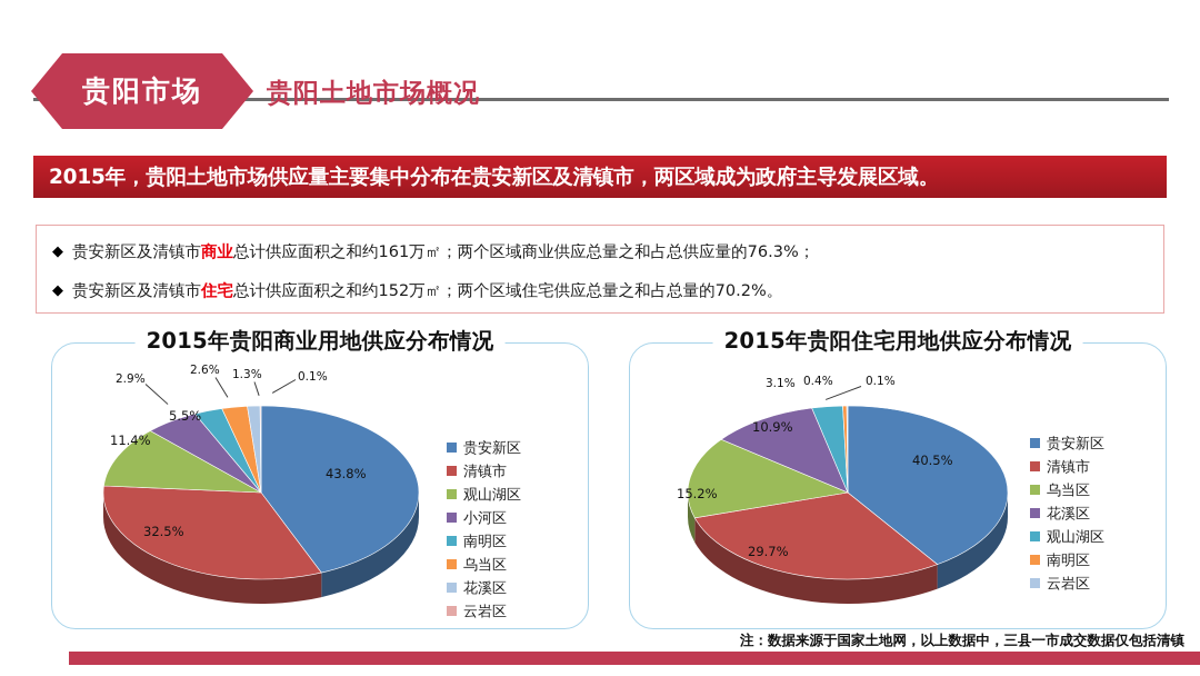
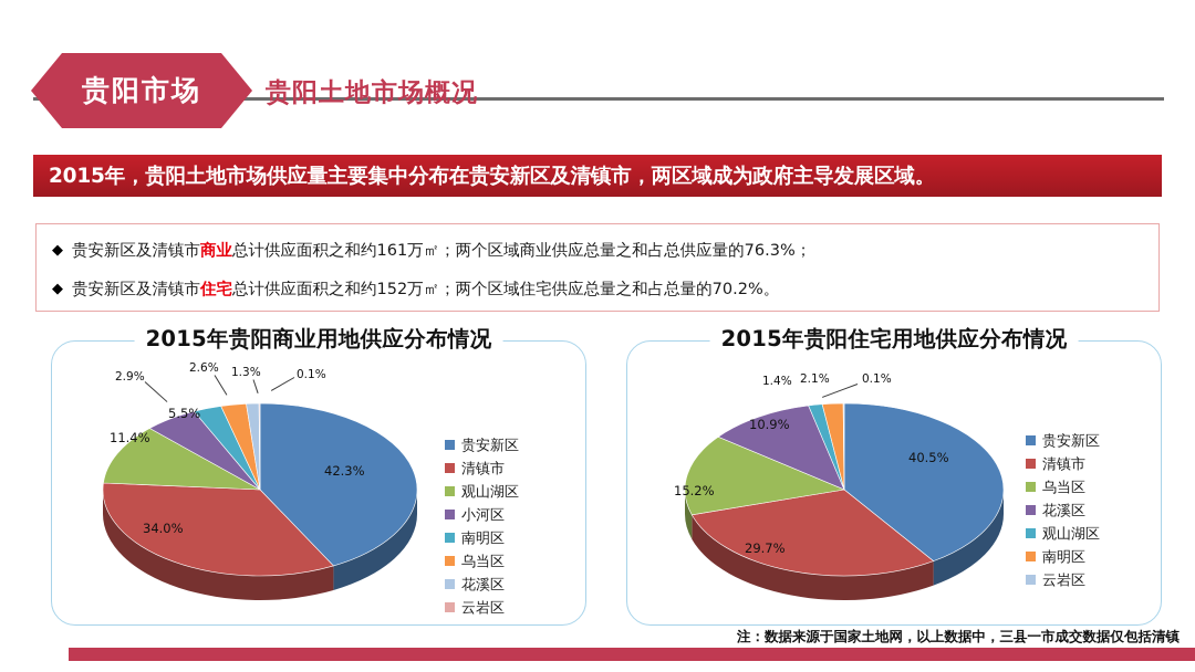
2015年贵阳商业用地供应分布情况/贵安新区: 43.8% -> 42.3%
2015年贵阳商业用地供应分布情况/清镇市: 32.5% -> 34.0%
2015年贵阳住宅用地供应分布情况/观山湖区: 3.1% -> 1.4%
2015年贵阳住宅用地供应分布情况/南明区: 0.4% -> 2.1%
